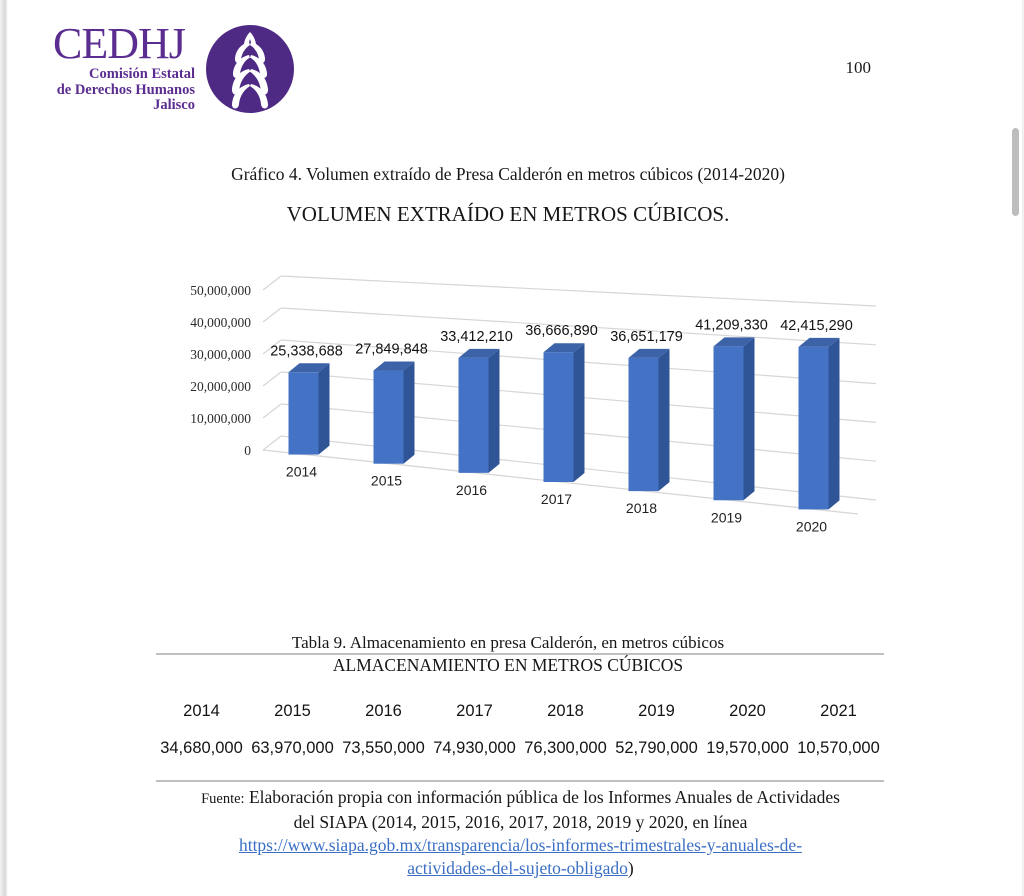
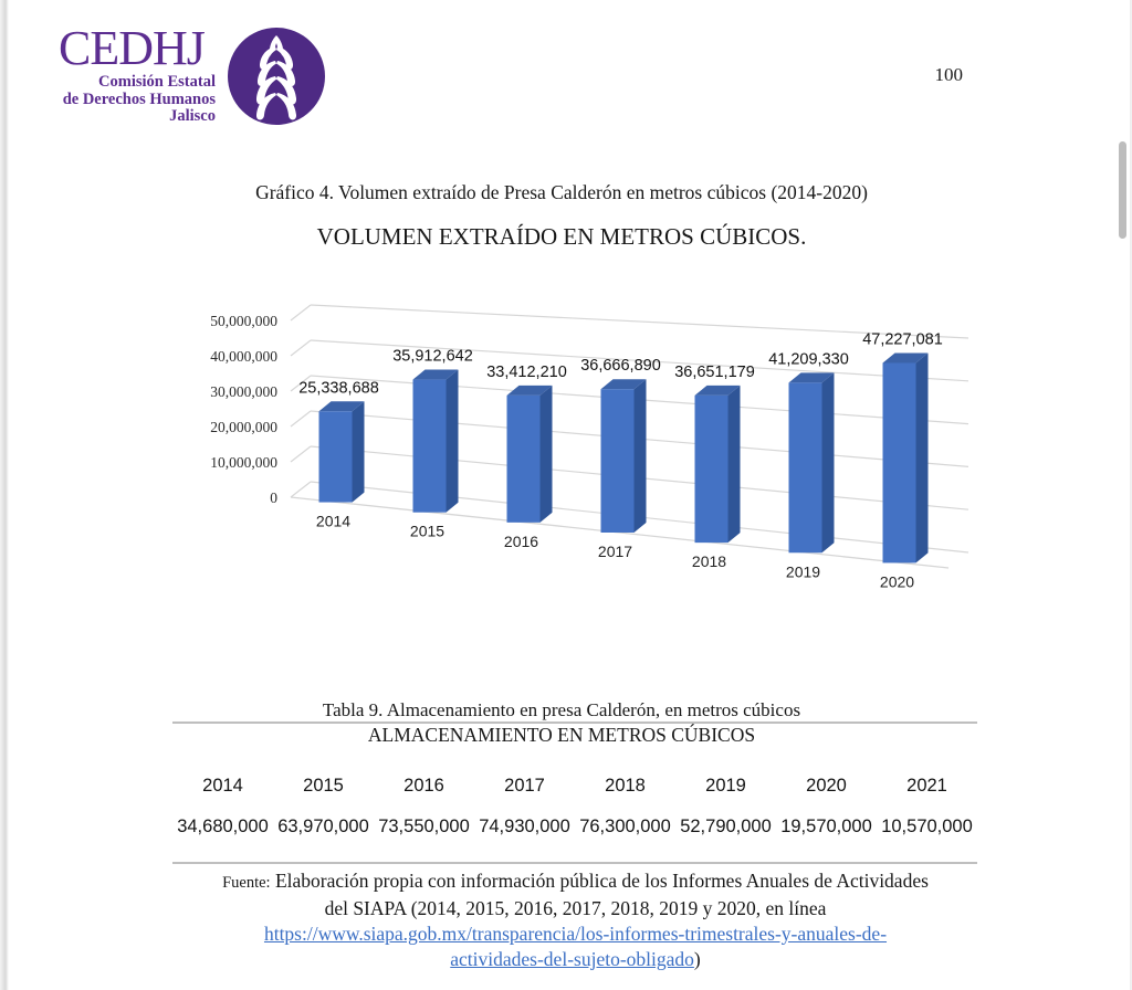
2015: 27,849,848 -> 35,912,642
2020: 42,415,290 -> 47,227,081
